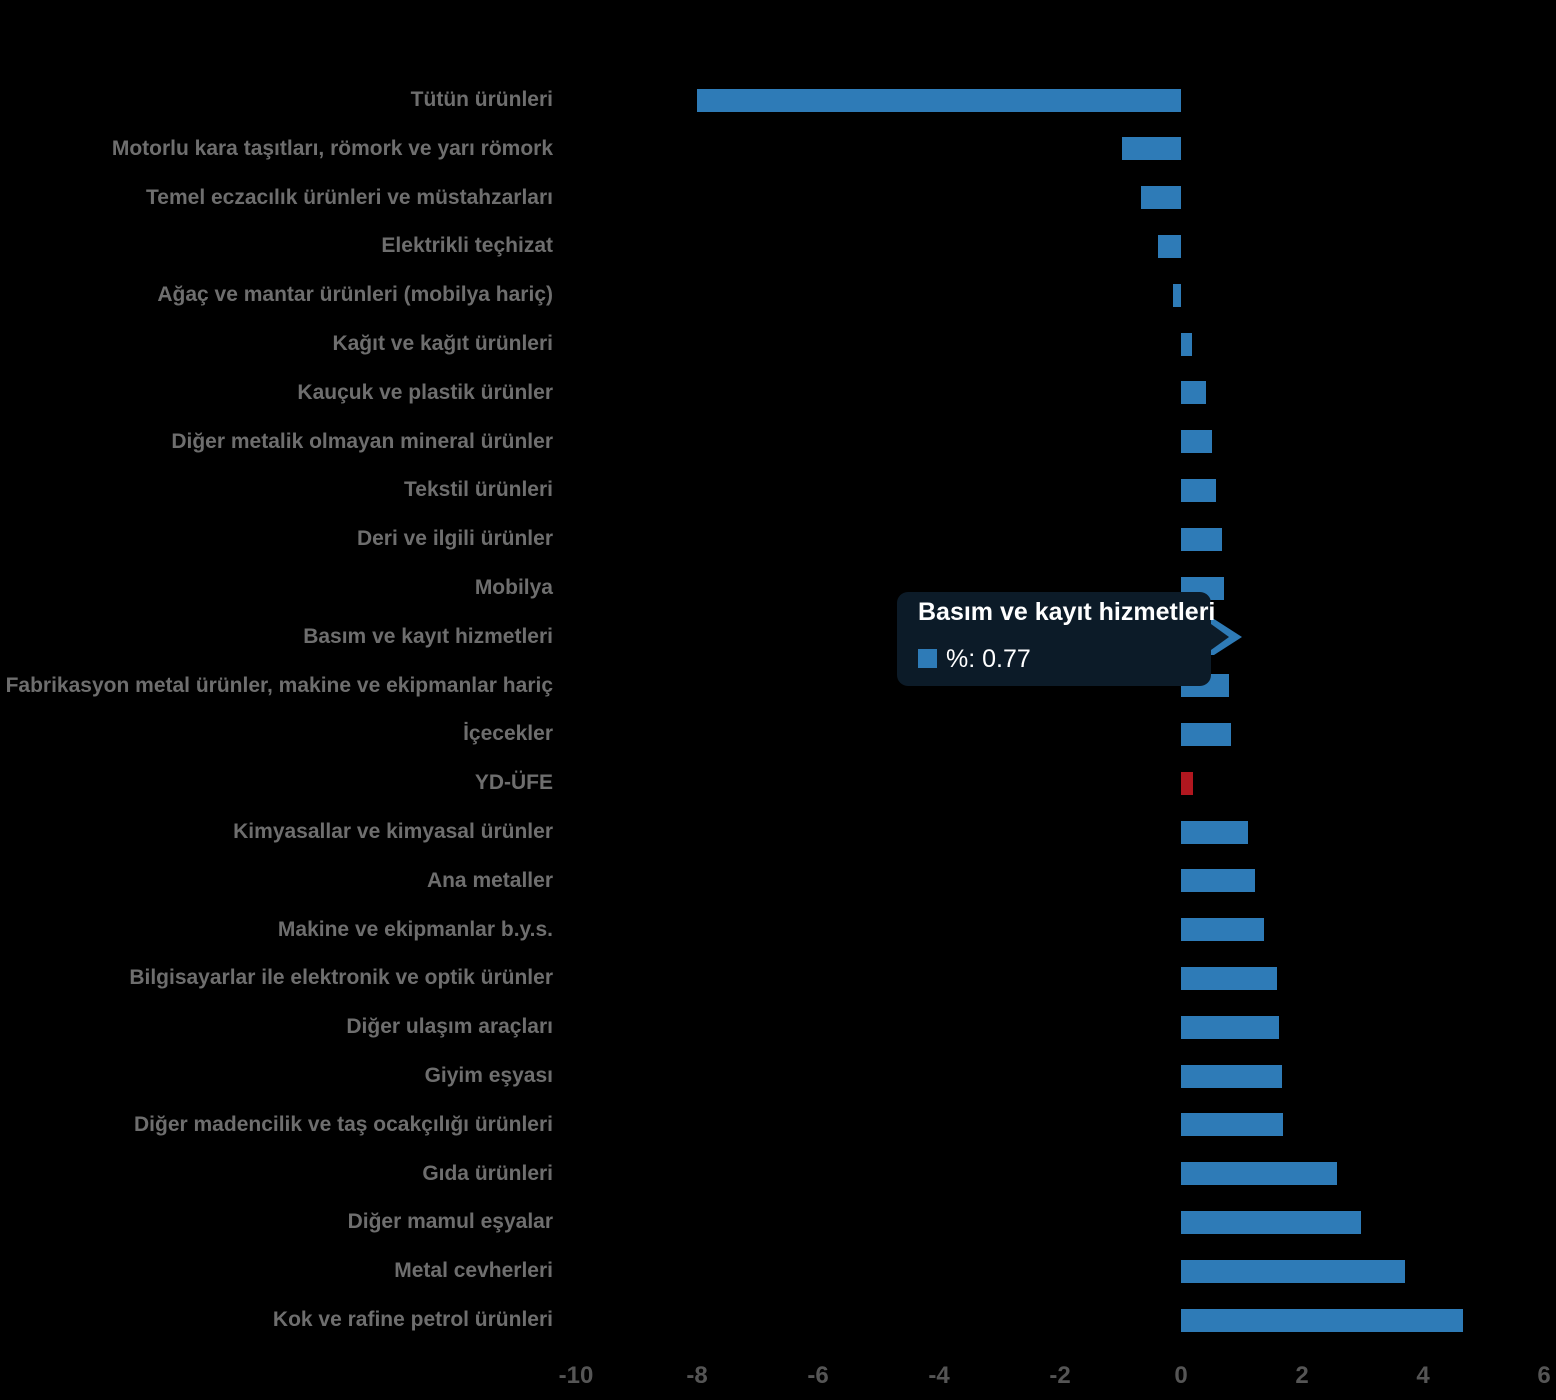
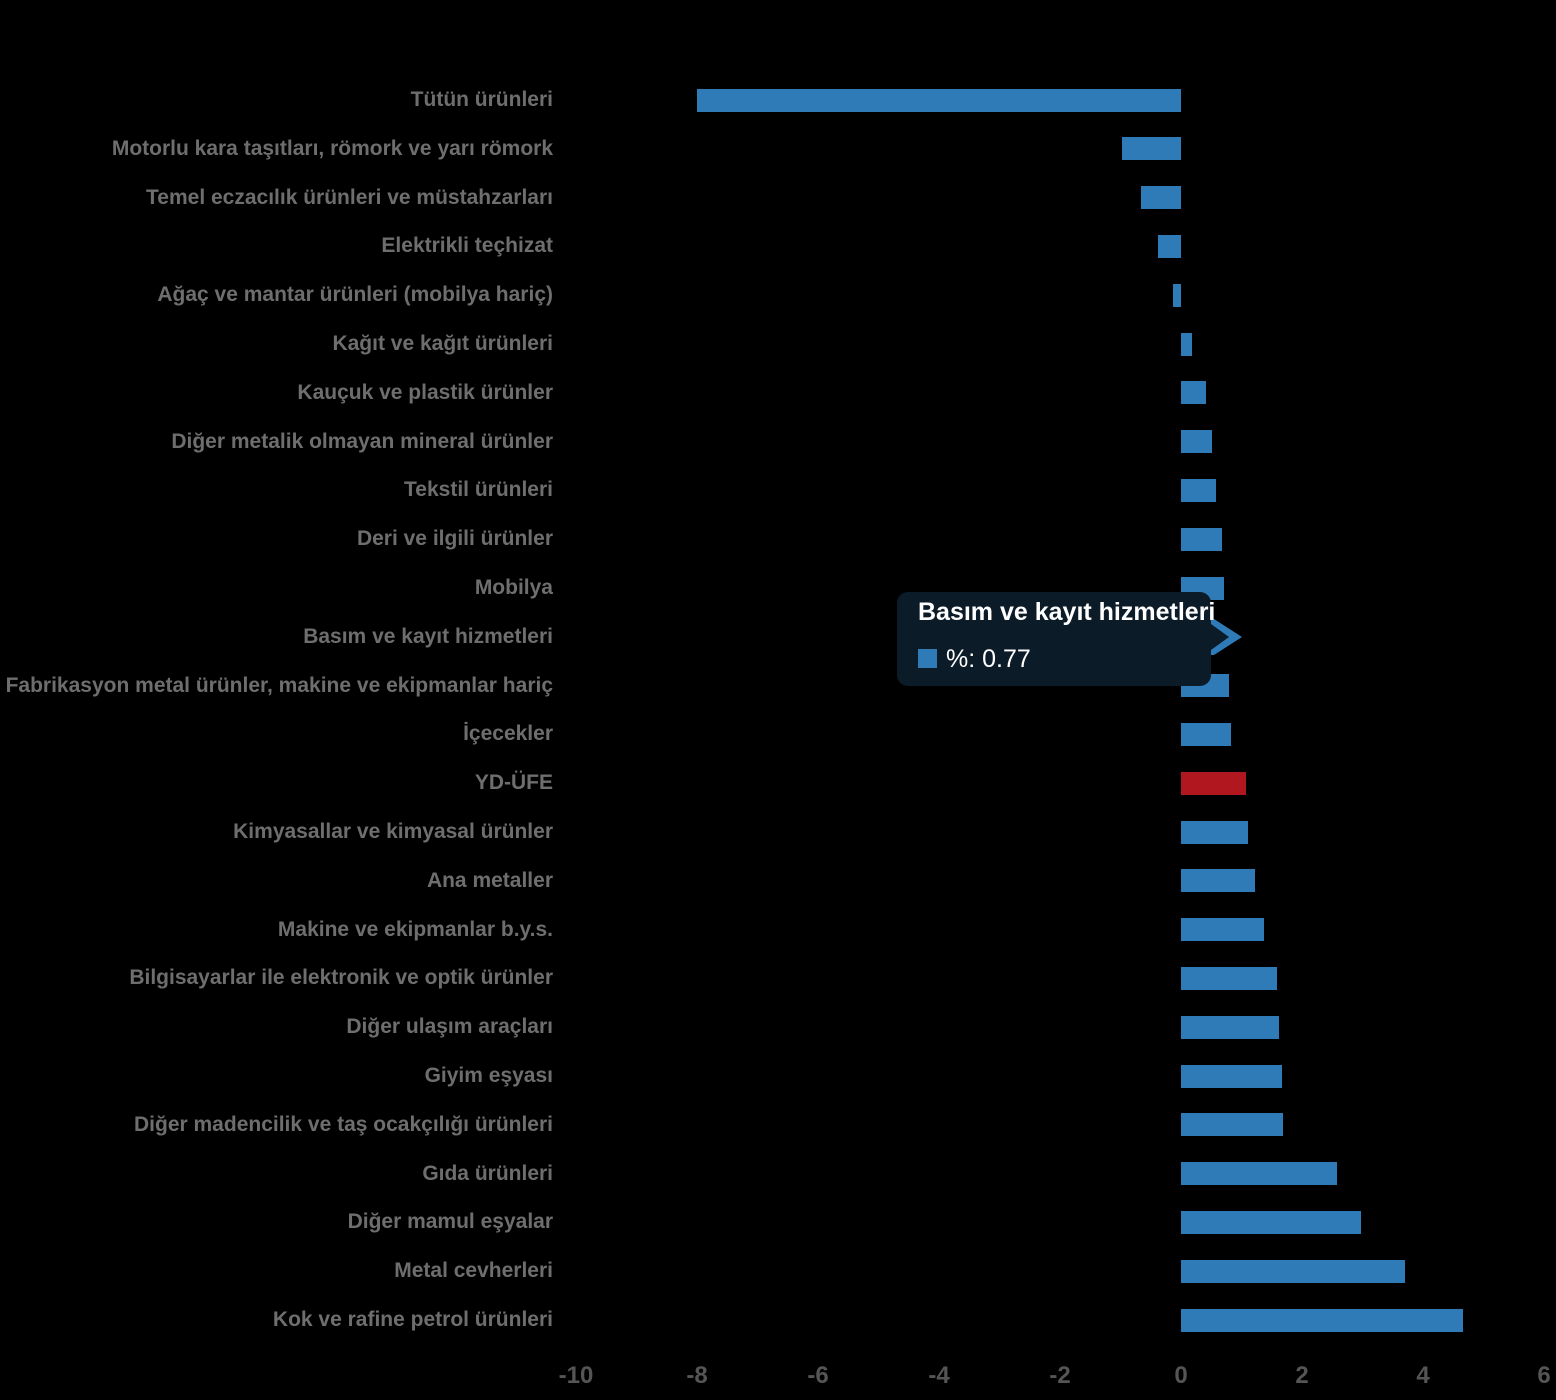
YD-ÜFE: 0.2 -> 1.1
